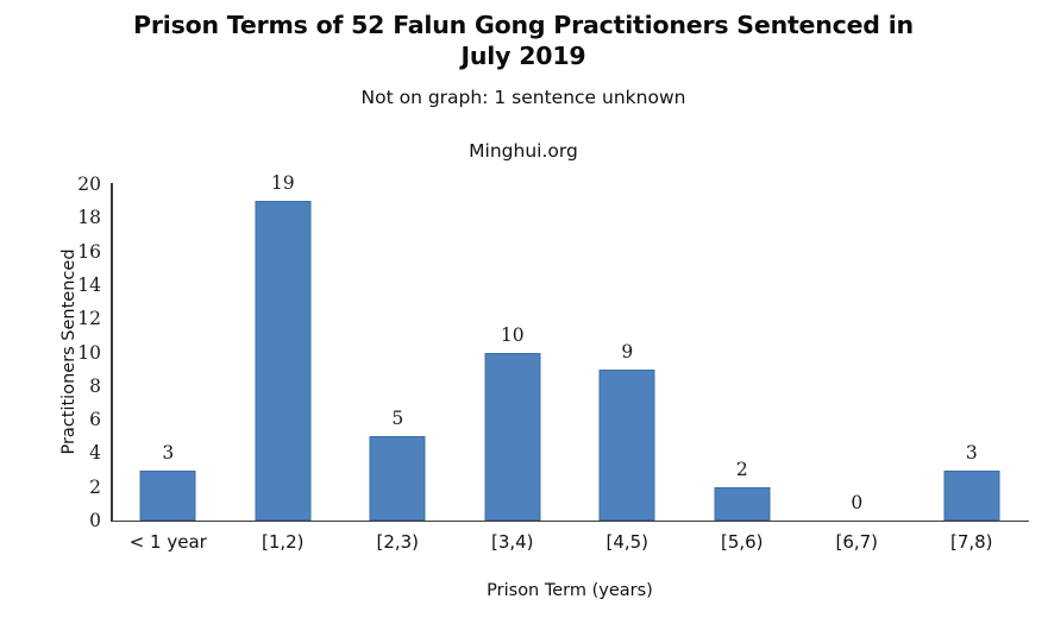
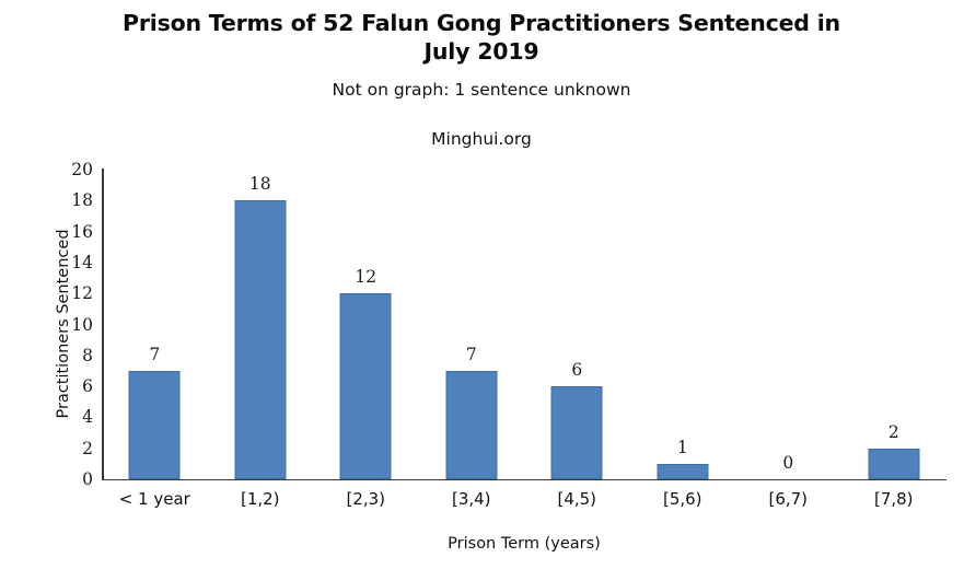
< 1 year: 3 -> 7
[1,2): 19 -> 18
[2,3): 5 -> 12
[3,4): 10 -> 7
[4,5): 9 -> 6
[5,6): 2 -> 1
[7,8): 3 -> 2
